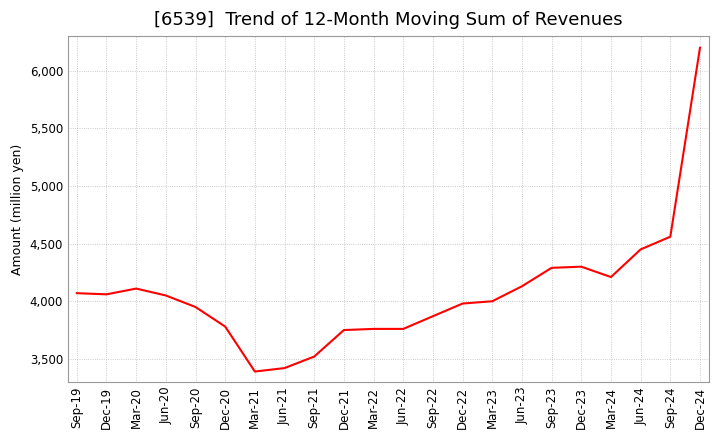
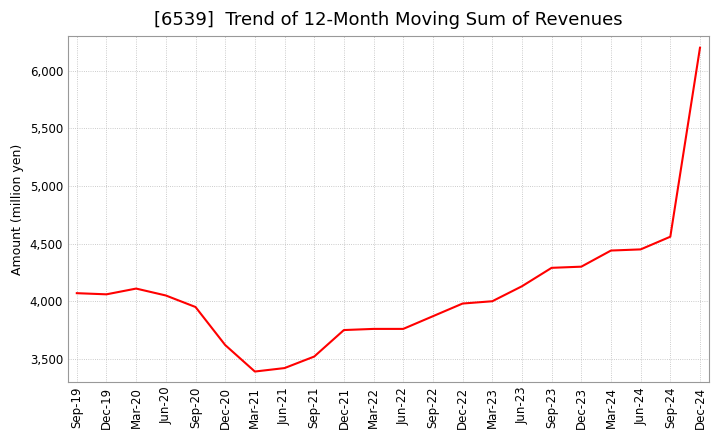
Dec-20: 3,780 -> 3,620
Mar-24: 4,210 -> 4,440
